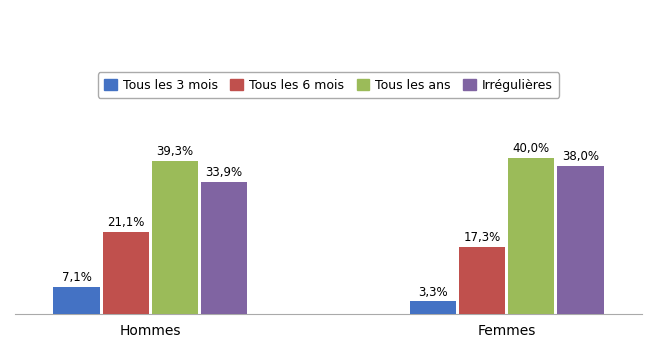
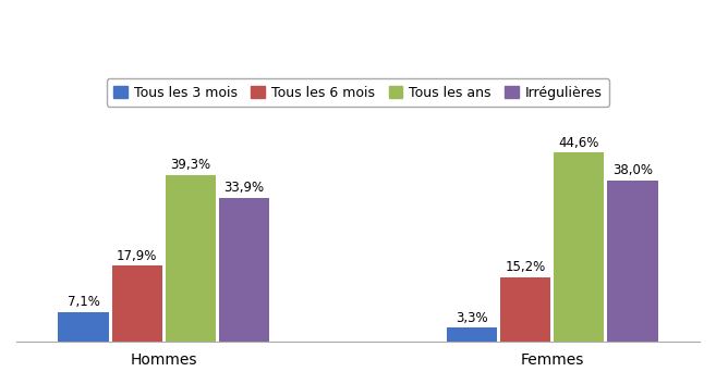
Tous les 6 mois/Hommes: 21,1% -> 17,9%
Tous les 6 mois/Femmes: 17,3% -> 15,2%
Tous les ans/Femmes: 40,0% -> 44,6%
